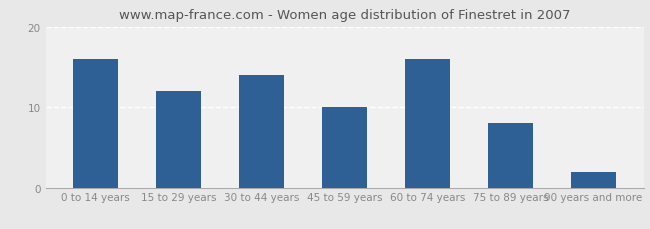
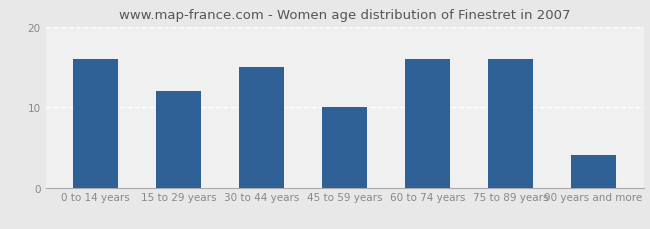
30 to 44 years: 14 -> 15
75 to 89 years: 8 -> 16
90 years and more: 2 -> 4
